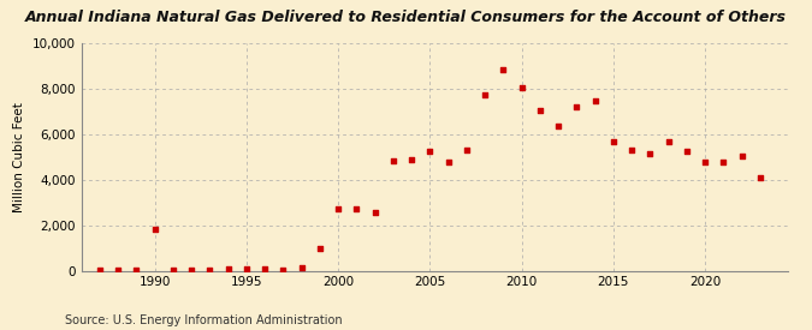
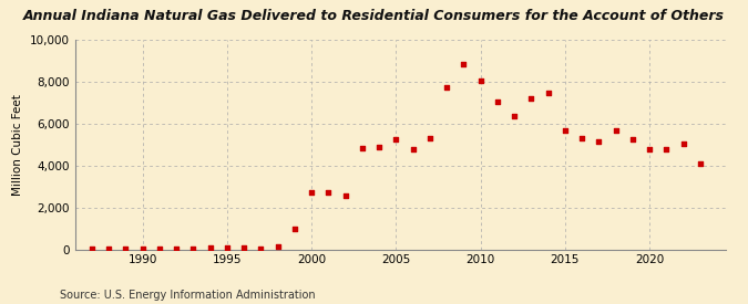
1990: 1,800 -> 0
